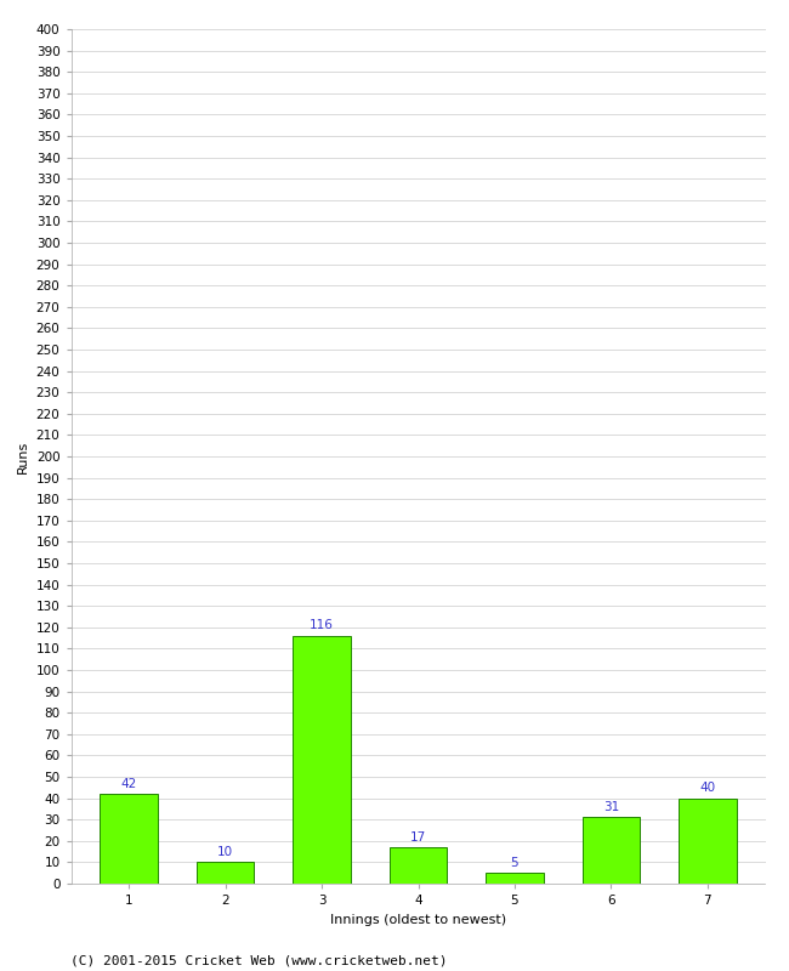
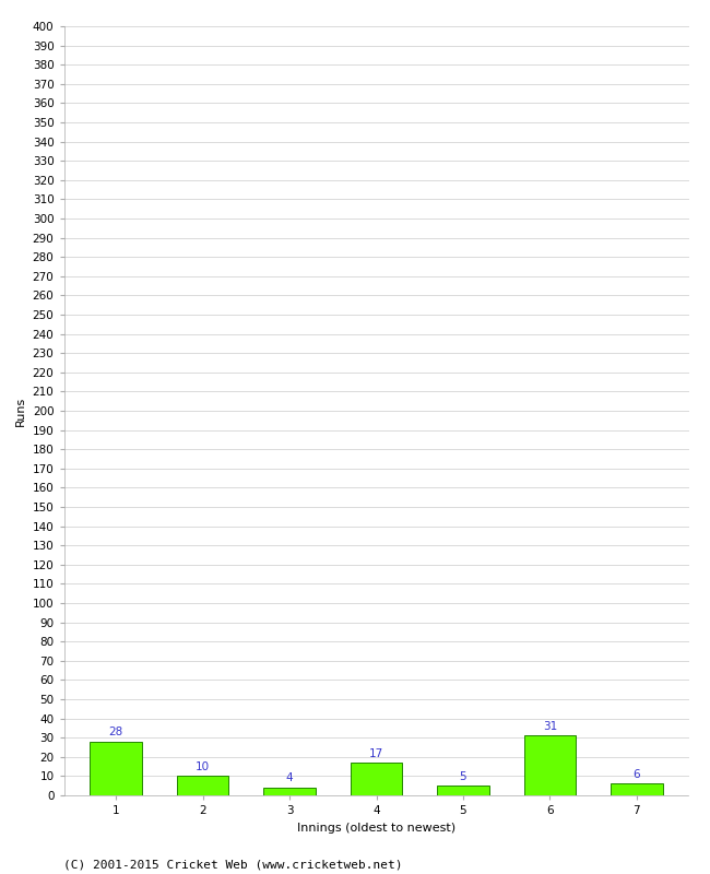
1: 42 -> 28
3: 116 -> 4
7: 40 -> 6
